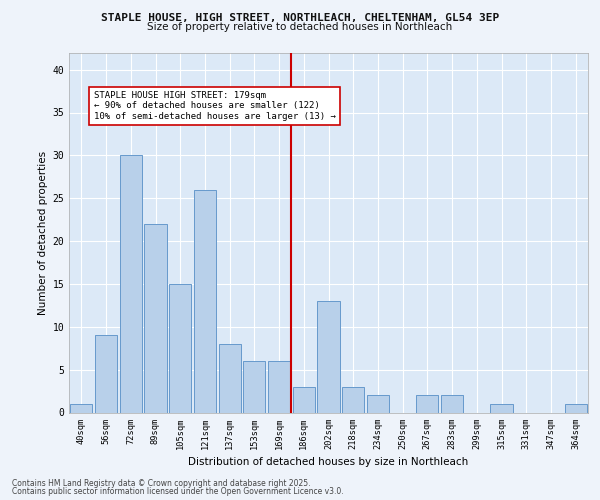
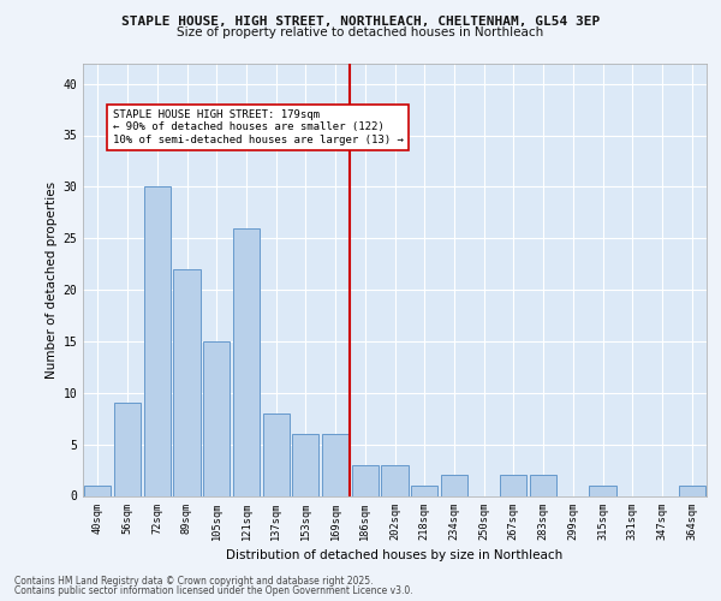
202sqm: 13 -> 3
218sqm: 3 -> 1
